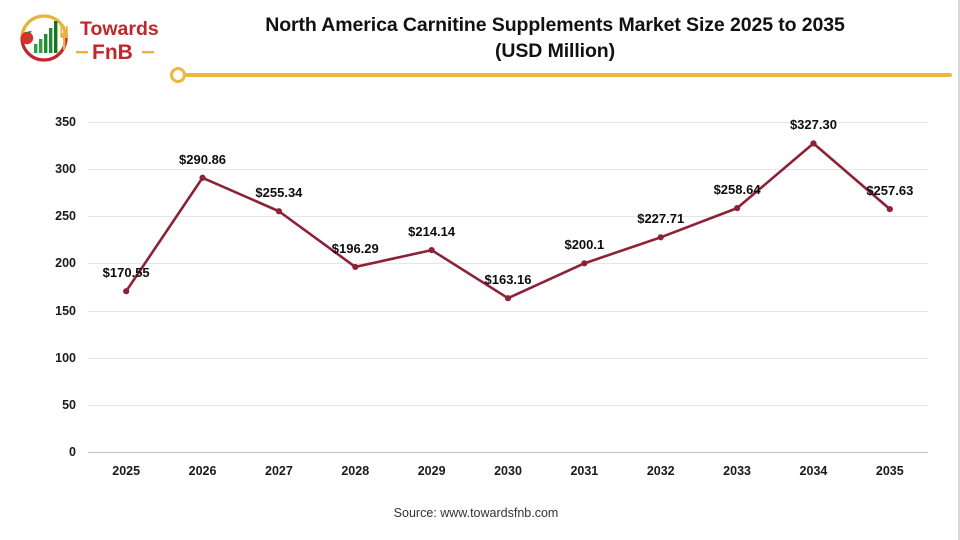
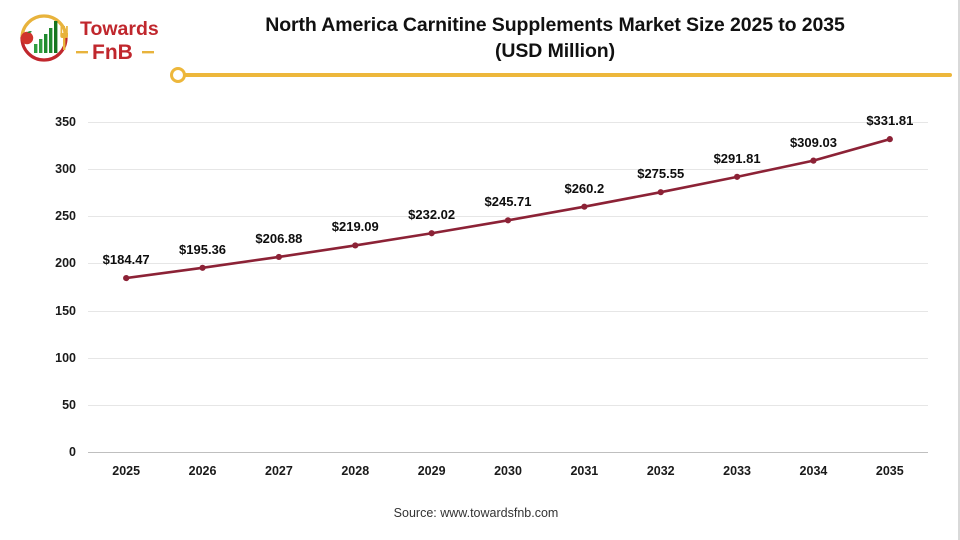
2025: $170.55 -> $184.47
2026: $290.86 -> $195.36
2027: $255.34 -> $206.88
2028: $196.29 -> $219.09
2029: $214.14 -> $232.02
2030: $163.16 -> $245.71
2031: $200.1 -> $260.2
2032: $227.71 -> $275.55
2033: $258.64 -> $291.81
2034: $327.30 -> $309.03
2035: $257.63 -> $331.81
